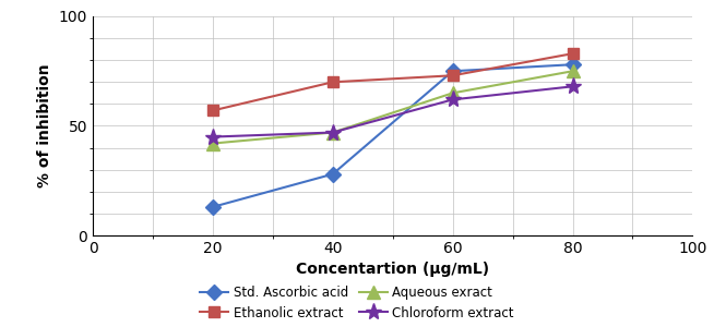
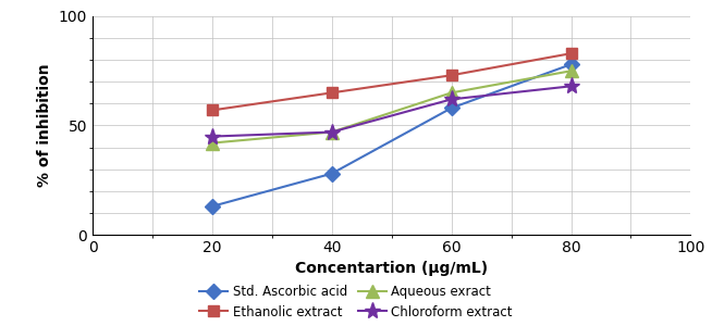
Ethanolic extract/40: 70 -> 65
Std. Ascorbic acid/60: 75 -> 58
